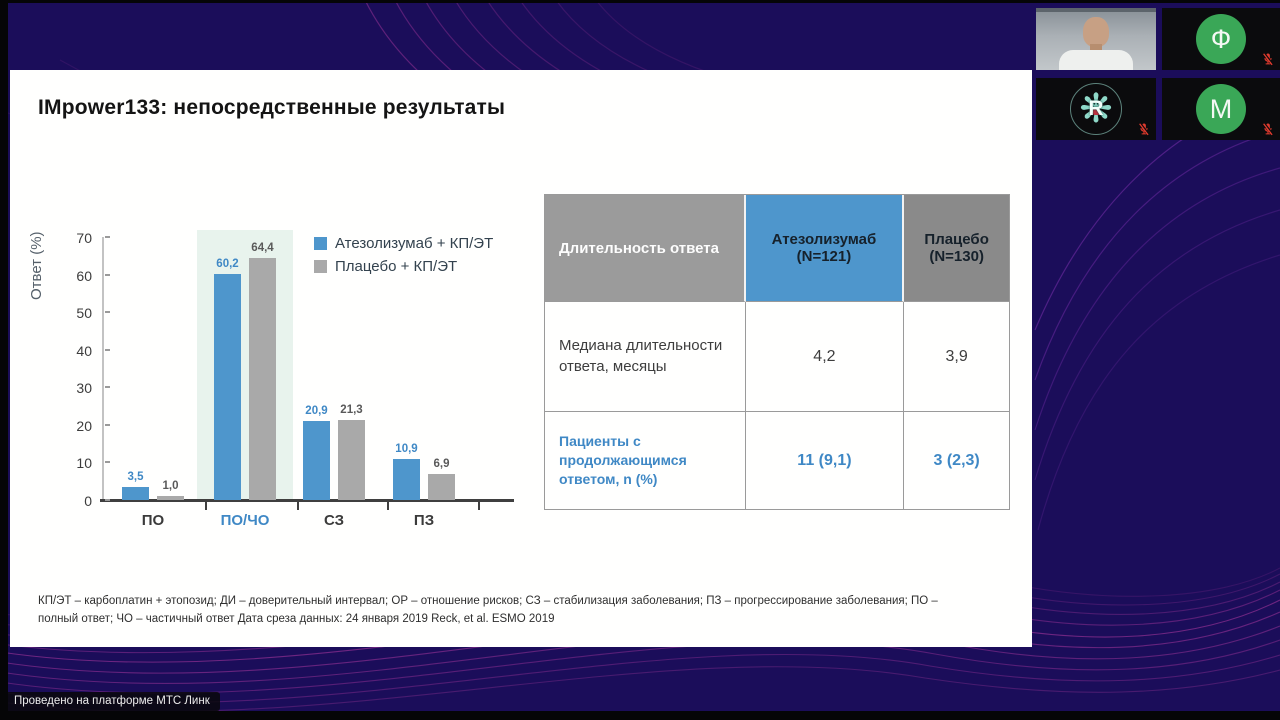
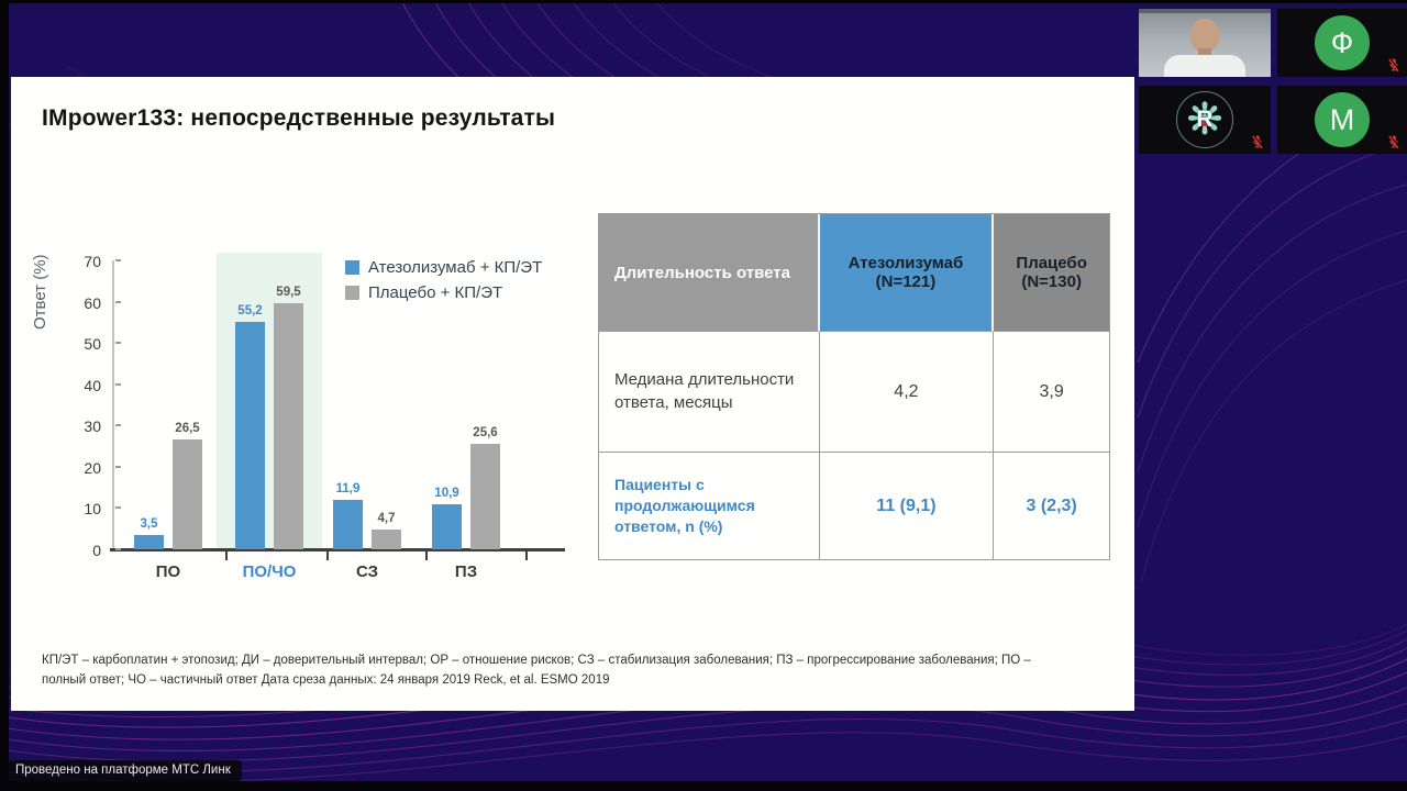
Плацебо + КП/ЭТ/ПО: 1,0 -> 26,5
Атезолизумаб + КП/ЭТ/ПО/ЧО: 60,2 -> 55,2
Плацебо + КП/ЭТ/ПО/ЧО: 64,4 -> 59,5
Атезолизумаб + КП/ЭТ/СЗ: 20,9 -> 11,9
Плацебо + КП/ЭТ/СЗ: 21,3 -> 4,7
Плацебо + КП/ЭТ/ПЗ: 6,9 -> 25,6
